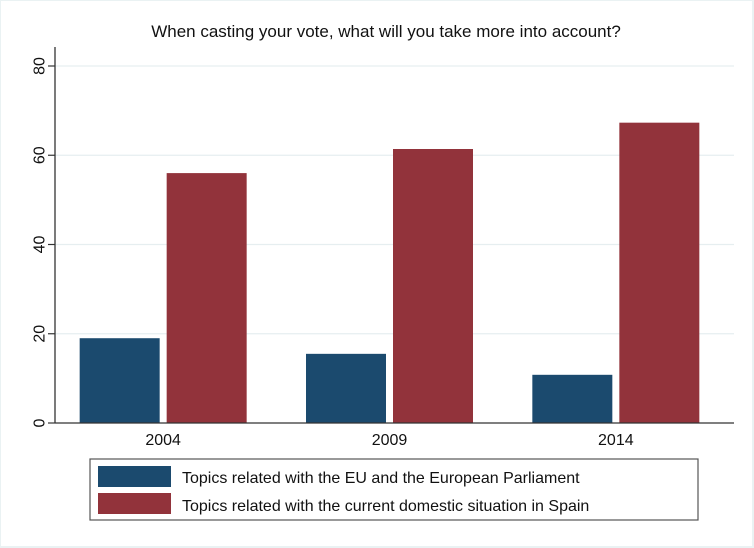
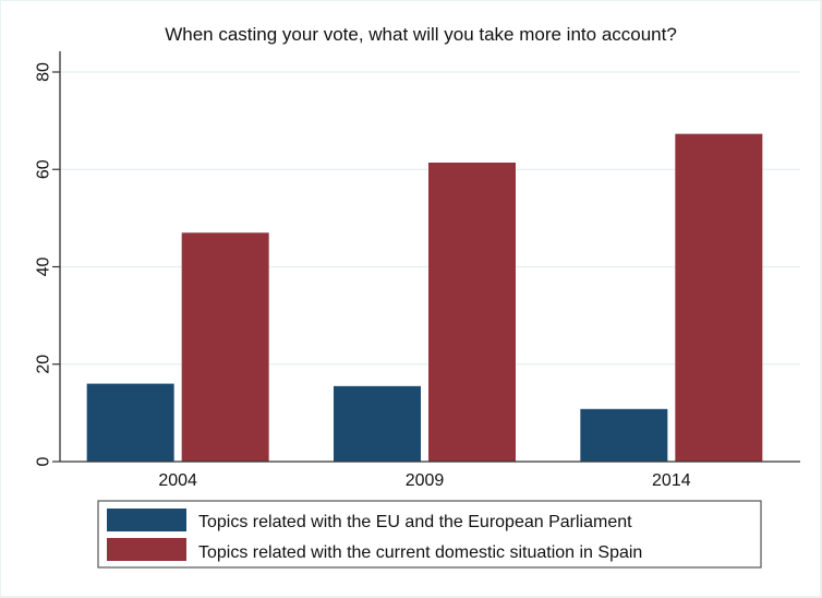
Topics related with the EU and the European Parliament/2004: 19 -> 16
Topics related with the current domestic situation in Spain/2004: 56 -> 47
